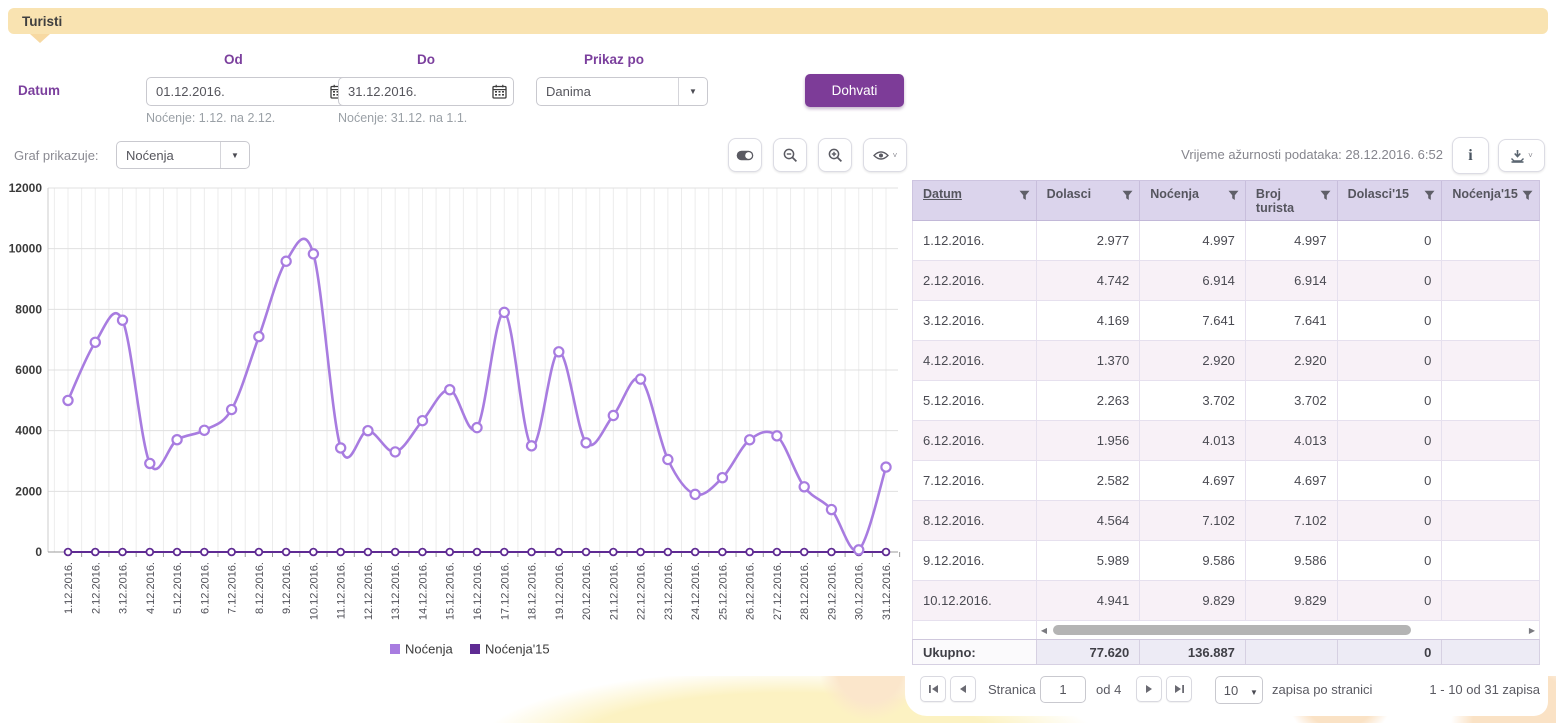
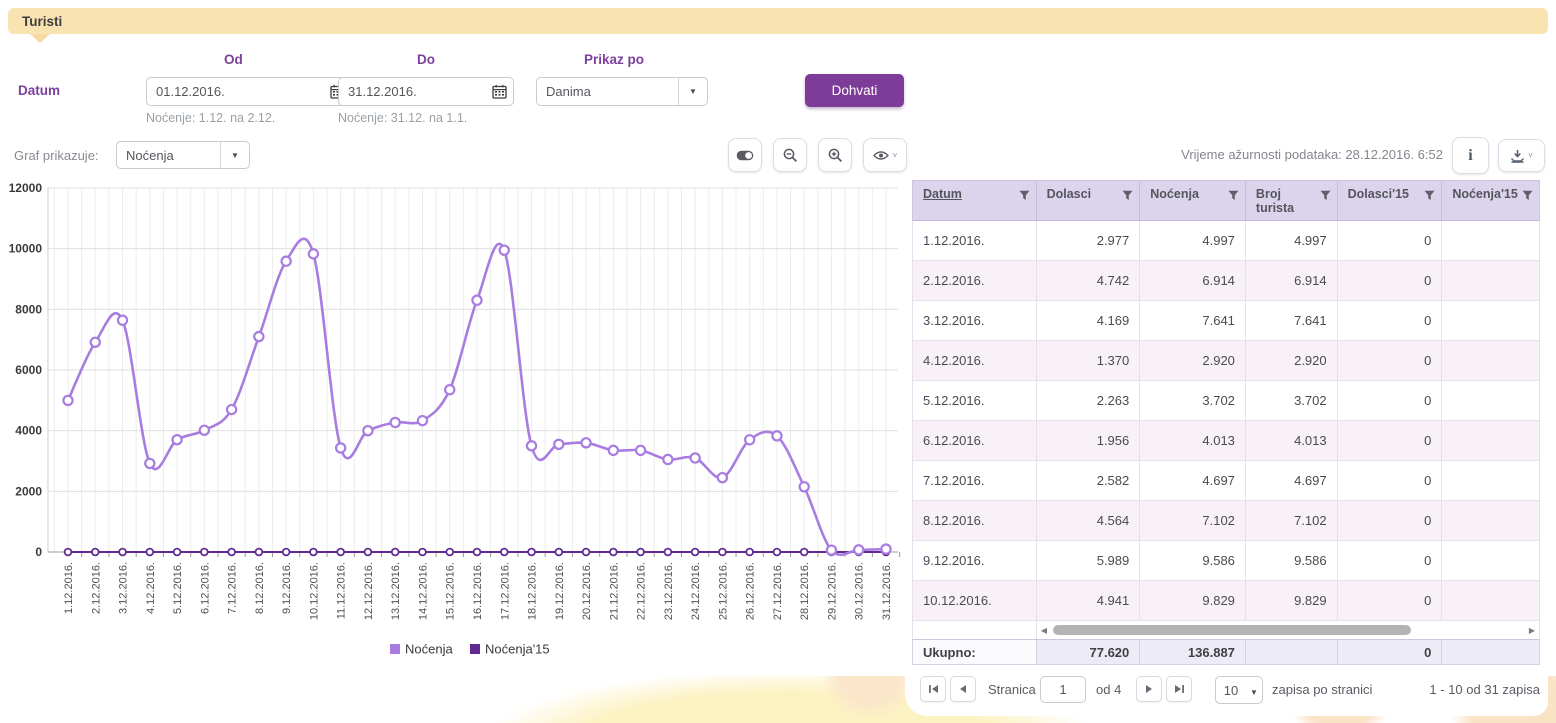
Noćenja/13.12.2016.: 3300 -> 4300
Noćenja/16.12.2016.: 4100 -> 8300
Noćenja/17.12.2016.: 7900 -> 10000
Noćenja/19.12.2016.: 6600 -> 3600
Noćenja/21.12.2016.: 4500 -> 3400
Noćenja/22.12.2016.: 5700 -> 3400
Noćenja/24.12.2016.: 1900 -> 3100
Noćenja/29.12.2016.: 1400 -> 100
Noćenja/31.12.2016.: 2800 -> 100
